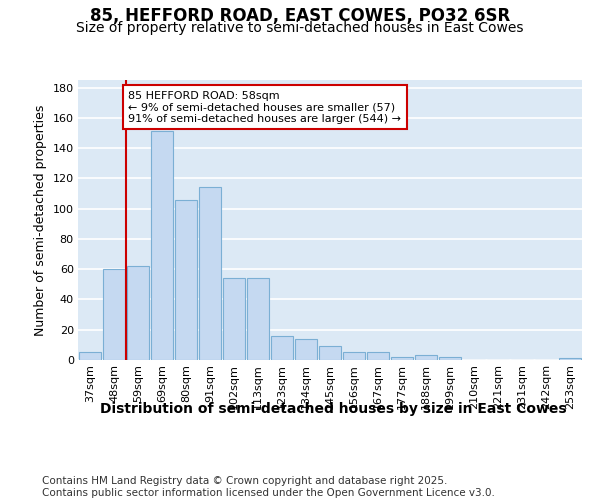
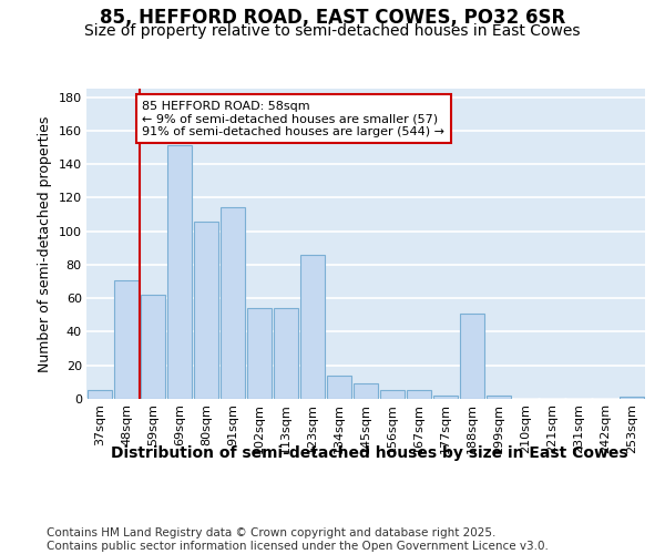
48sqm: 60 -> 71
123sqm: 16 -> 86
188sqm: 3 -> 51
